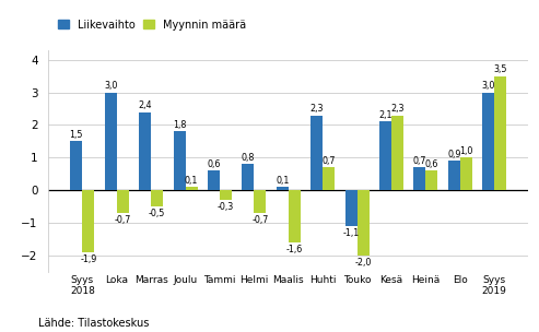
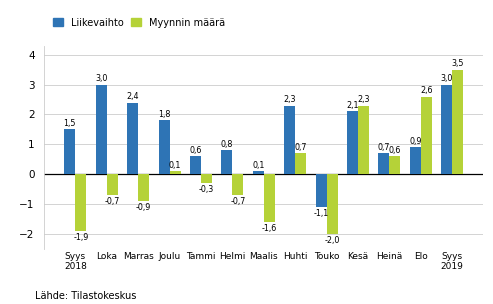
Myynnin määrä/Marras: -0,5 -> -0,9
Myynnin määrä/Elo: 1,0 -> 2,6
